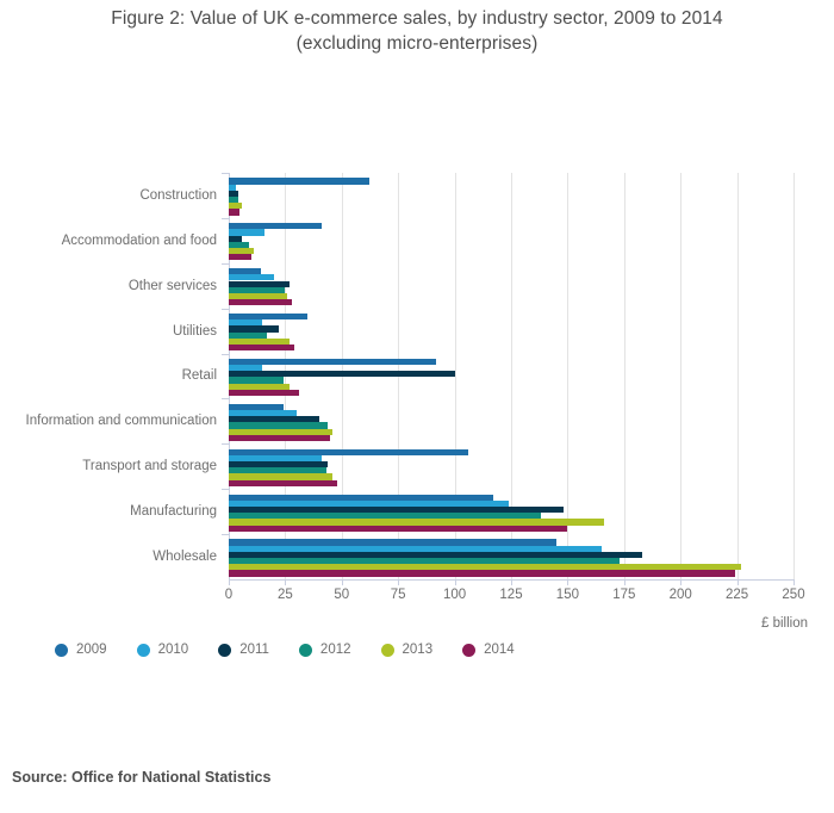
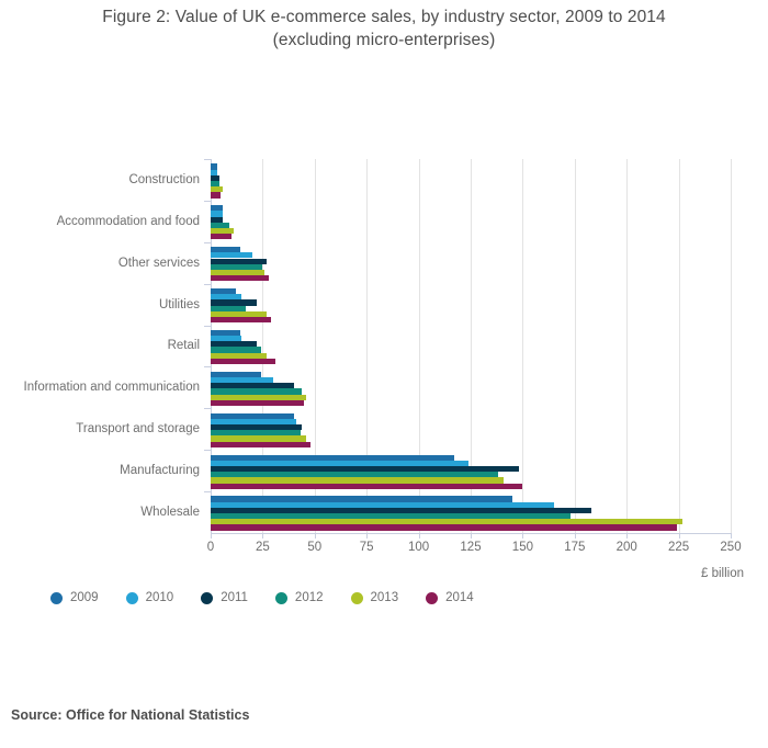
2009/Construction: 62 -> 3
2009/Accommodation and food: 41 -> 6
2010/Accommodation and food: 16 -> 6
2009/Utilities: 35 -> 12
2009/Retail: 92 -> 14
2011/Retail: 100 -> 22
2009/Transport and storage: 106 -> 40
2013/Manufacturing: 166 -> 141
